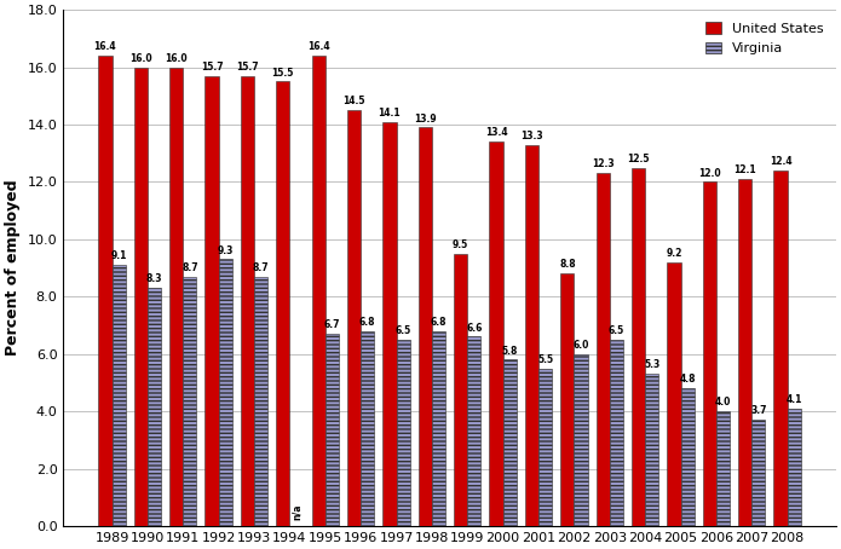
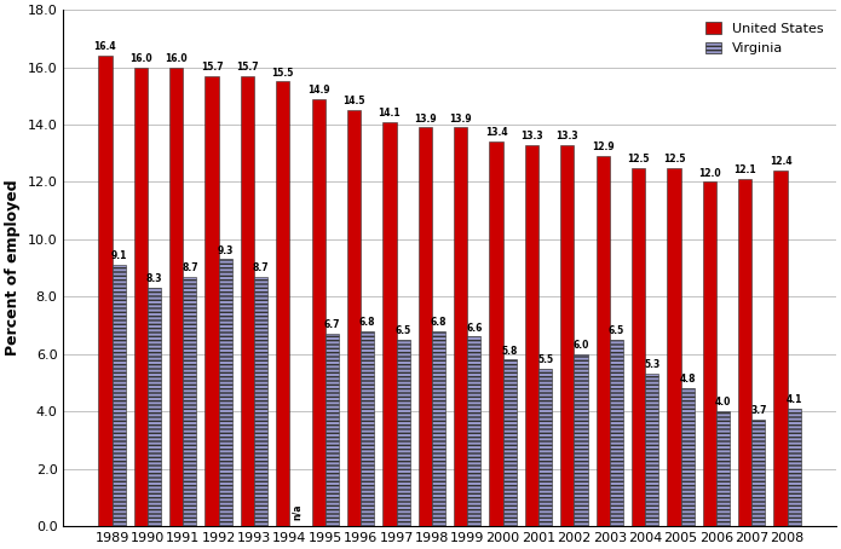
United States/1995: 16.4 -> 14.9
United States/1999: 9.5 -> 13.9
United States/2002: 8.8 -> 13.3
United States/2003: 12.3 -> 12.9
United States/2005: 9.2 -> 12.5
